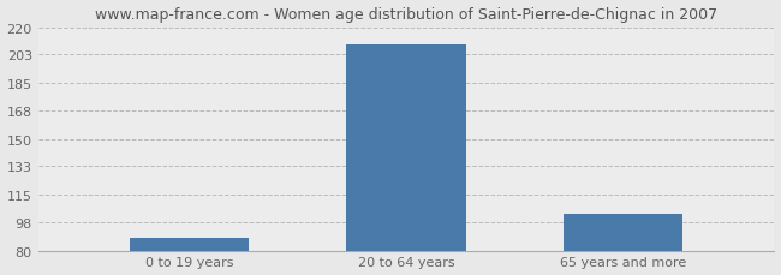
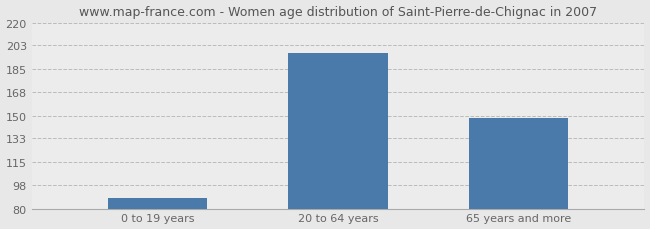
20 to 64 years: 209 -> 197
65 years and more: 103 -> 148
